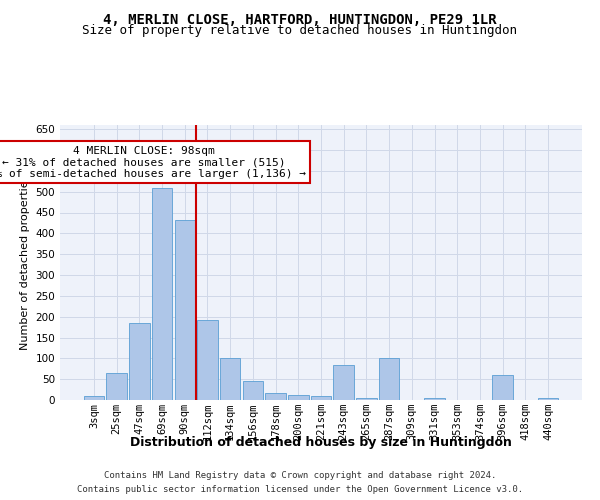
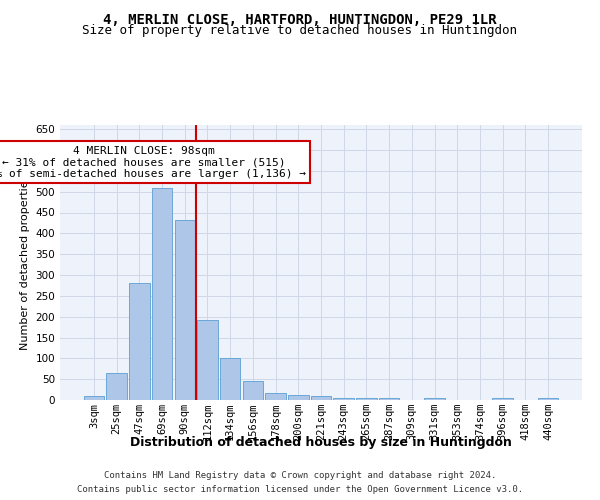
47sqm: 185 -> 280
243sqm: 85 -> 6
287sqm: 100 -> 5
396sqm: 60 -> 5
